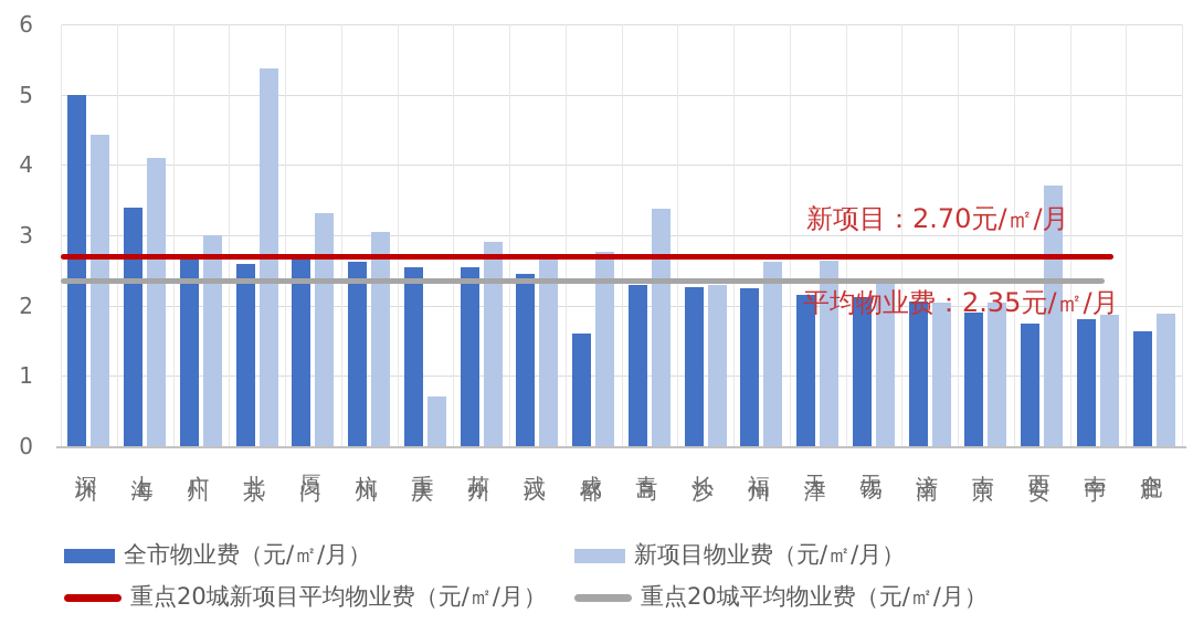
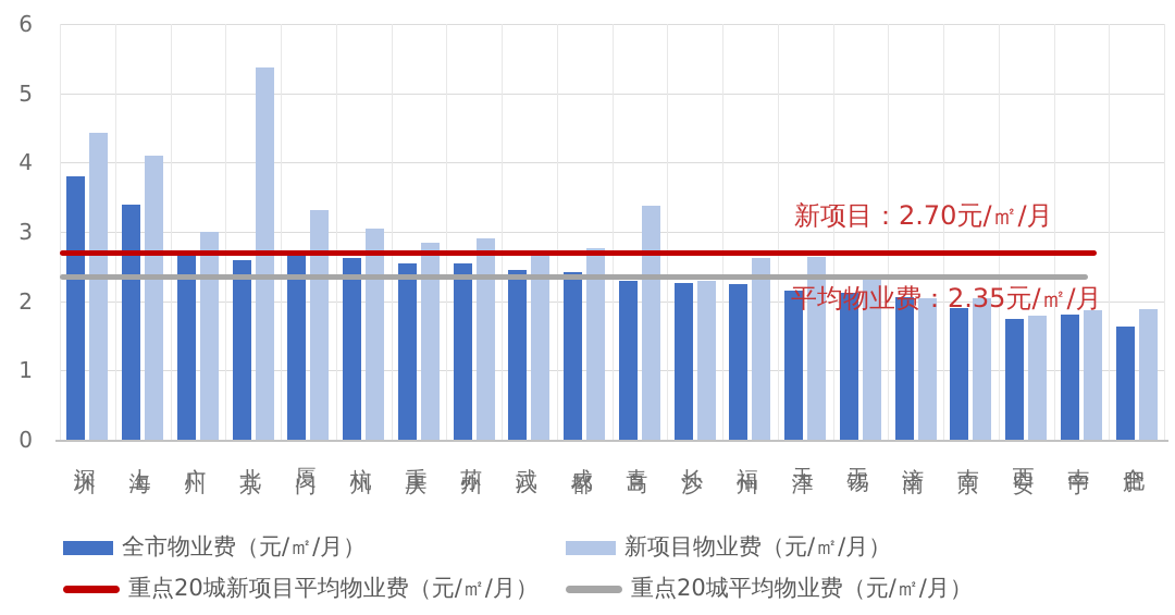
全市物业费（元/㎡/月）/深圳: 5.0 -> 3.8
新项目物业费（元/㎡/月）/重庆: 0.7 -> 2.9
全市物业费（元/㎡/月）/成都: 1.6 -> 2.4
新项目物业费（元/㎡/月）/西安: 3.7 -> 1.8
